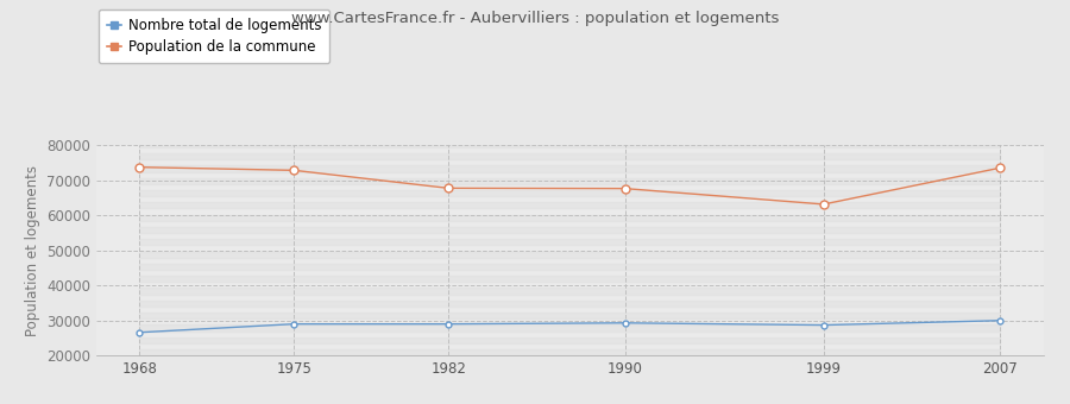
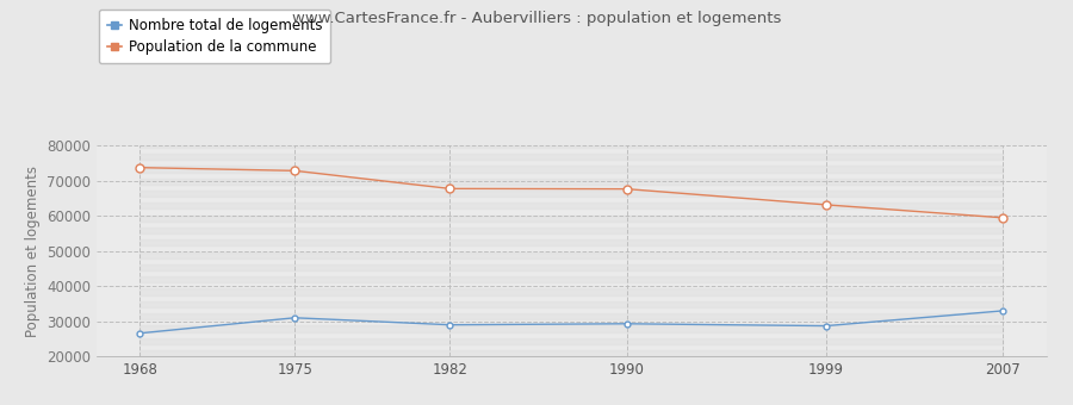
Nombre total de logements/1975: 29000 -> 31000
Nombre total de logements/2007: 30000 -> 33000
Population de la commune/2007: 73600 -> 59500
